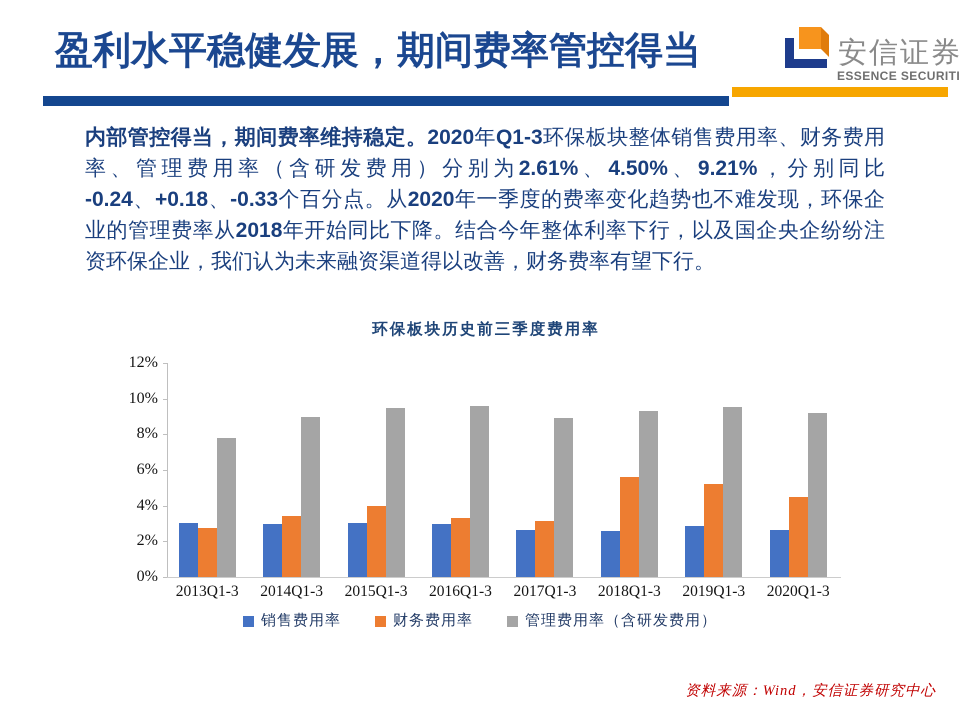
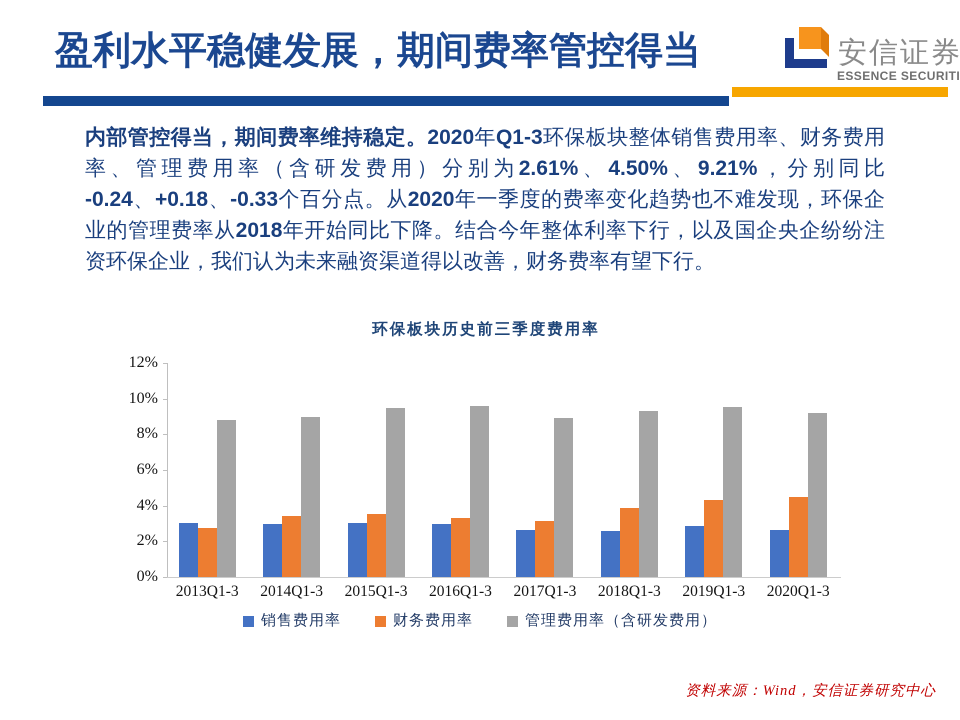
管理费用率（含研发费用）/2013Q1-3: 7.8% -> 8.8%
财务费用率/2015Q1-3: 4.0% -> 3.5%
财务费用率/2018Q1-3: 5.6% -> 3.9%
财务费用率/2019Q1-3: 5.2% -> 4.3%
